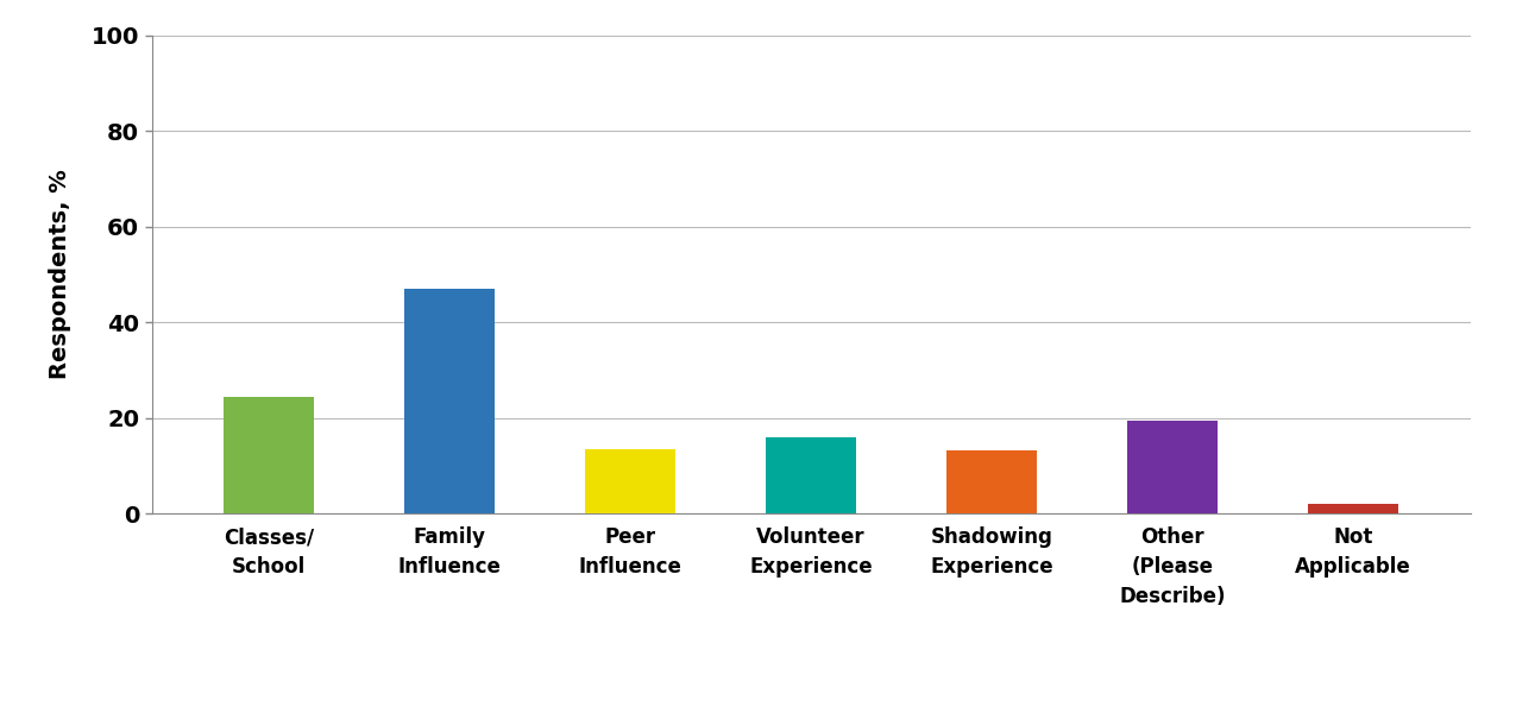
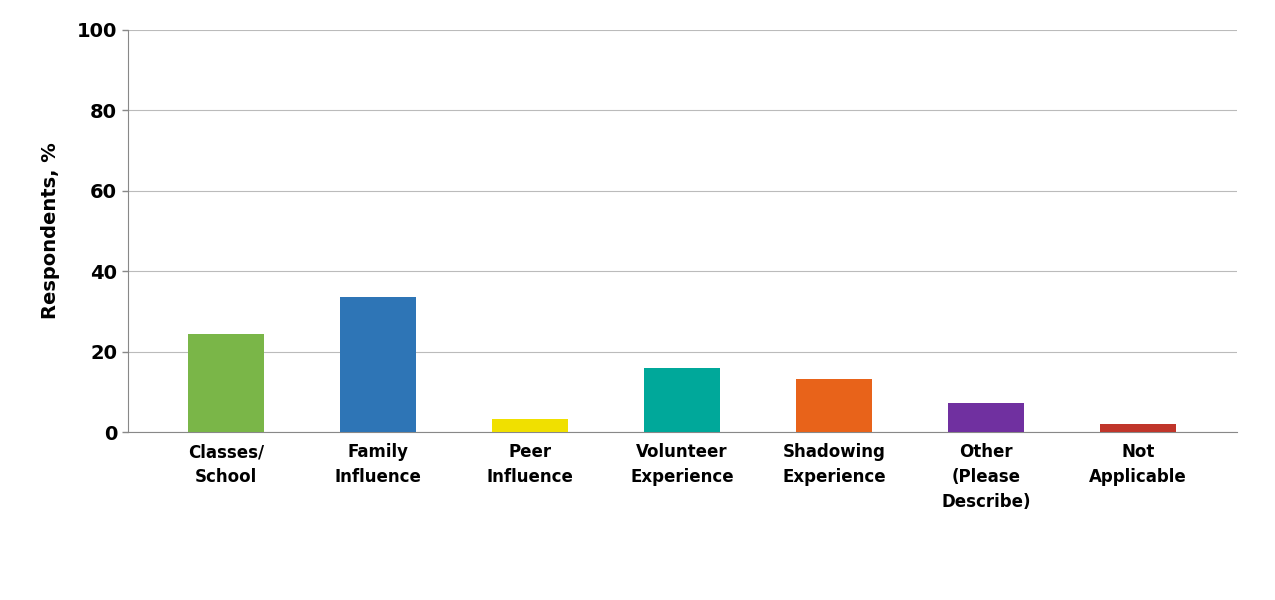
Family Influence: 47.0 -> 33.6
Peer Influence: 13.5 -> 3.3
Other (Please Describe): 19.5 -> 7.2
